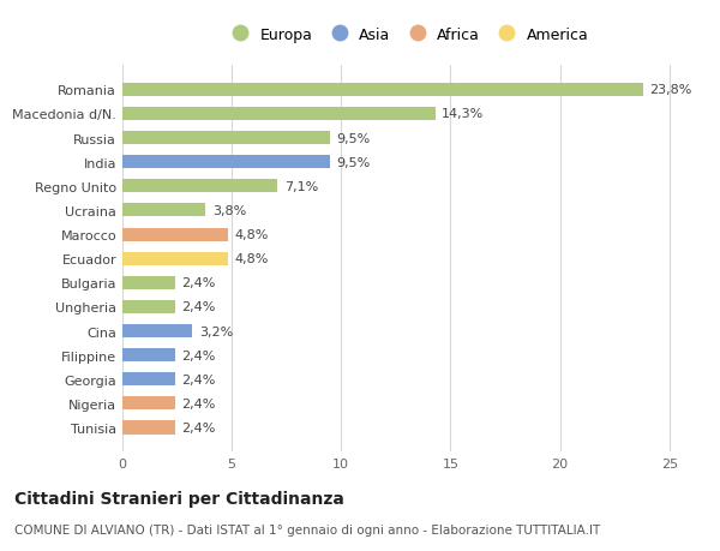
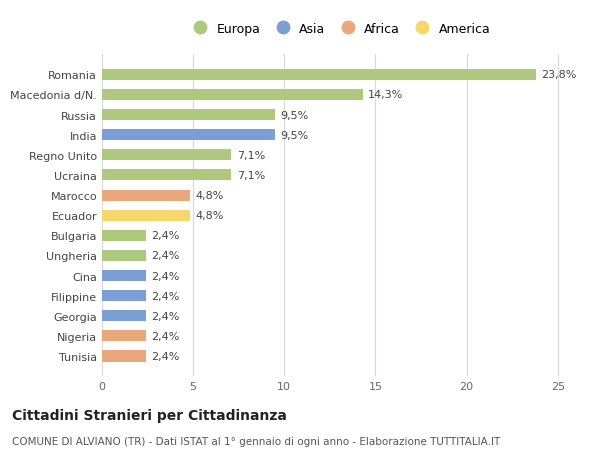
Ucraina: 3,8% -> 7,1%
Cina: 3,2% -> 2,4%
